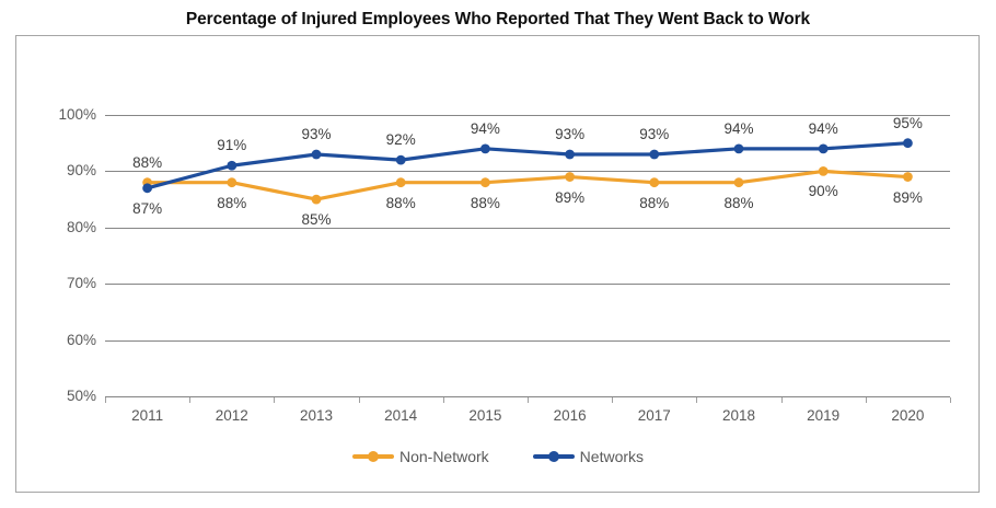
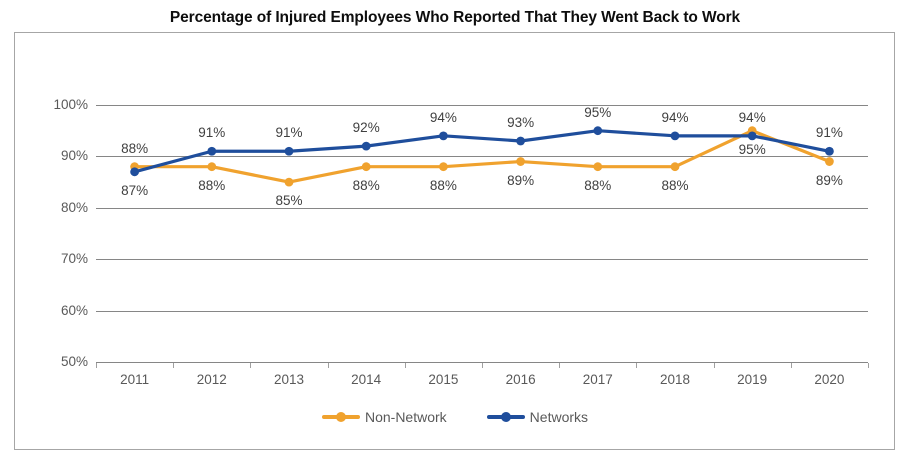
Networks/2013: 93% -> 91%
Networks/2017: 93% -> 95%
Non-Network/2019: 90% -> 95%
Networks/2020: 95% -> 91%
